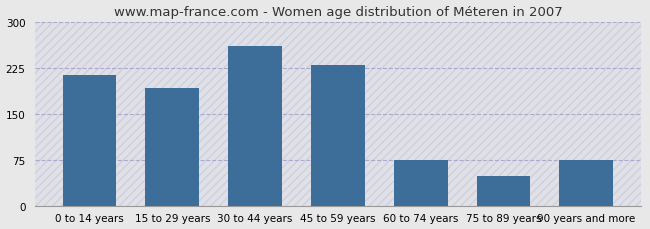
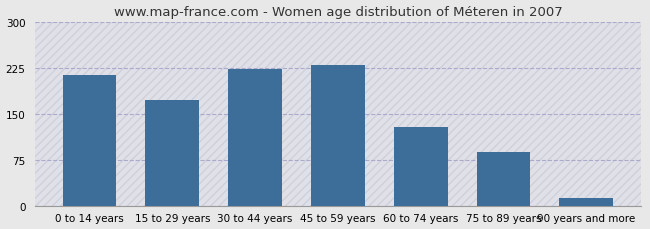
15 to 29 years: 192 -> 172
30 to 44 years: 260 -> 222
60 to 74 years: 74 -> 128
75 to 89 years: 48 -> 88
90 years and more: 74 -> 12
